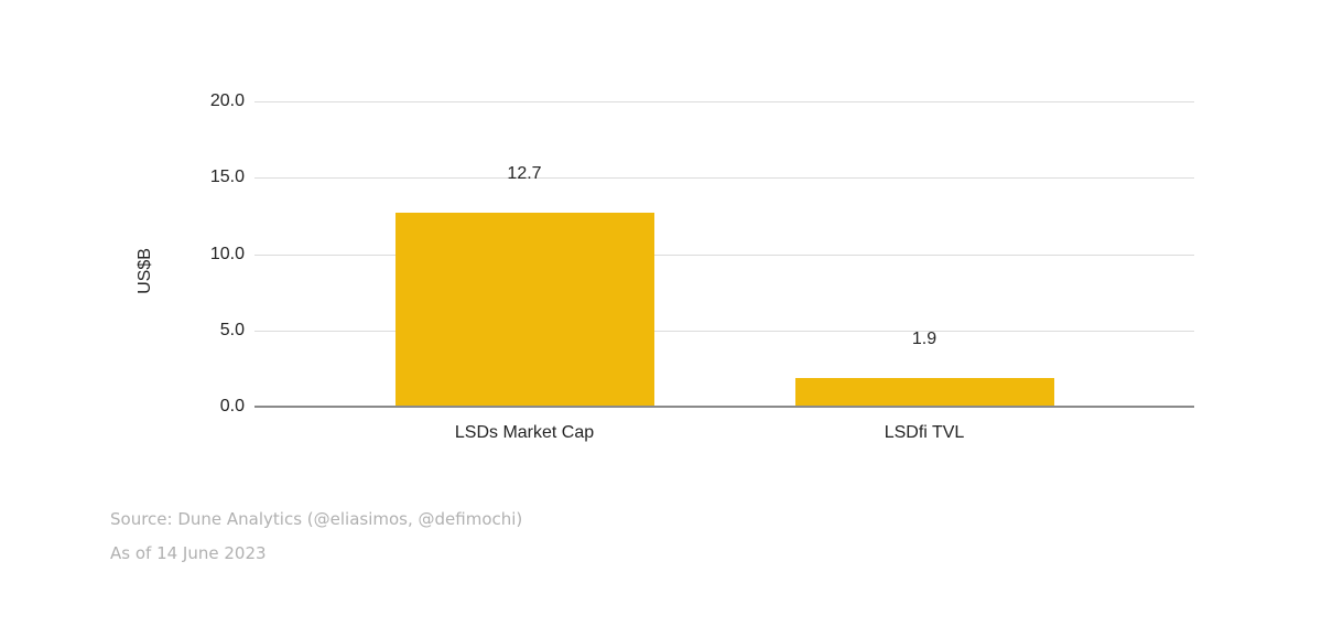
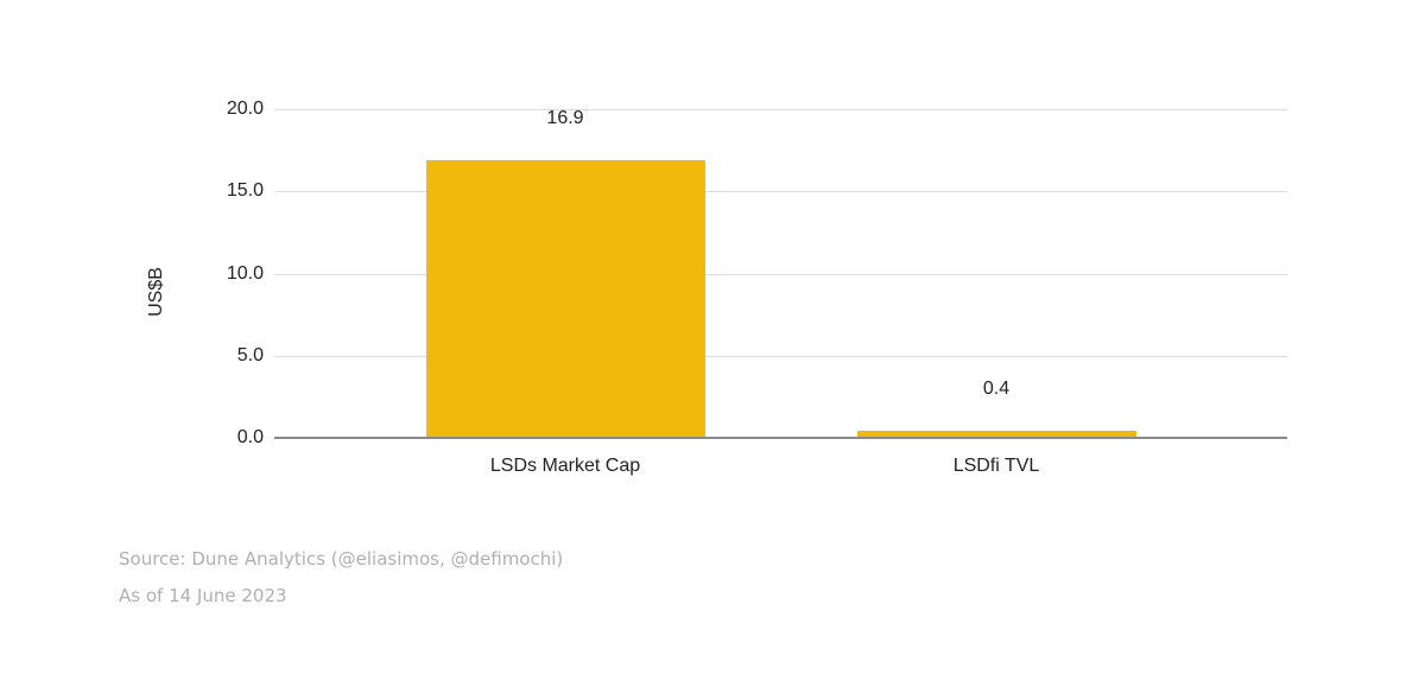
LSDs Market Cap: 12.7 -> 16.9
LSDfi TVL: 1.9 -> 0.4
